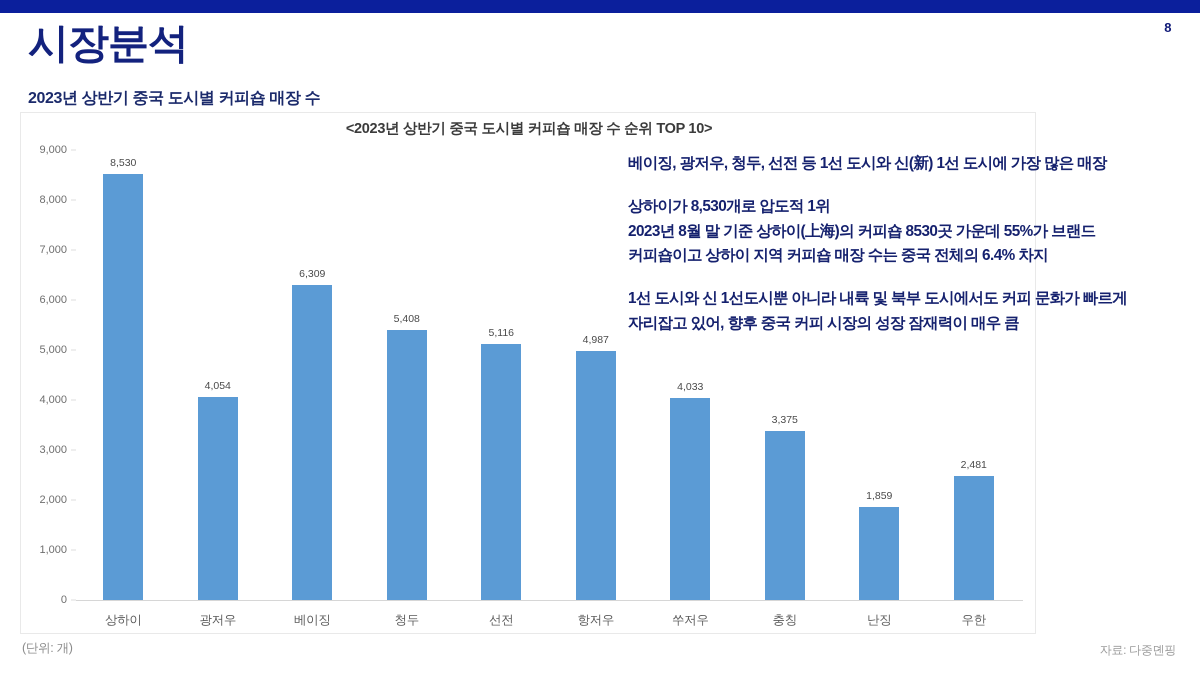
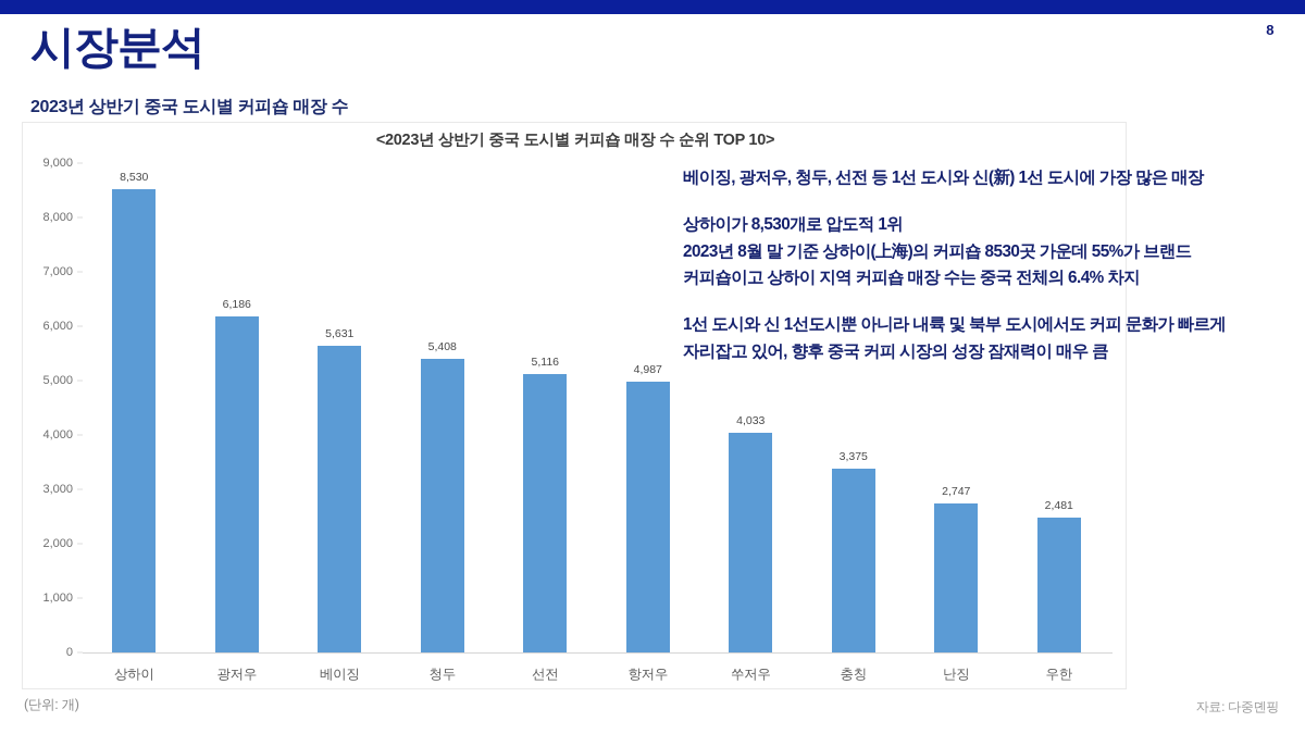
광저우: 4,054 -> 6,186
베이징: 6,309 -> 5,631
난징: 1,859 -> 2,747
